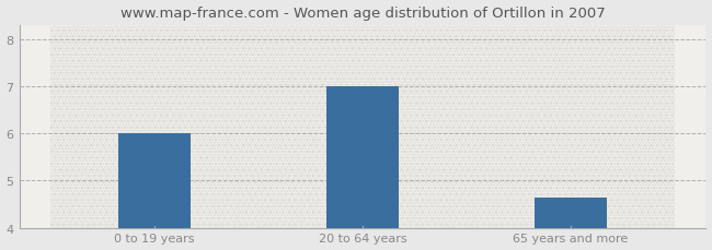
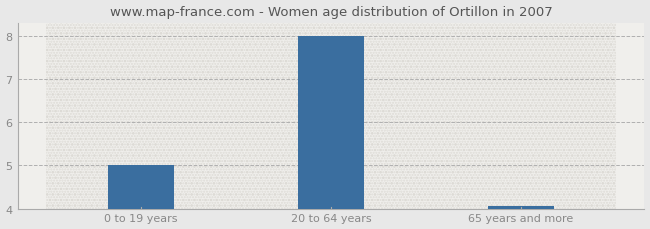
0 to 19 years: 6.00 -> 5.00
20 to 64 years: 7.00 -> 8.00
65 years and more: 4.65 -> 4.05
